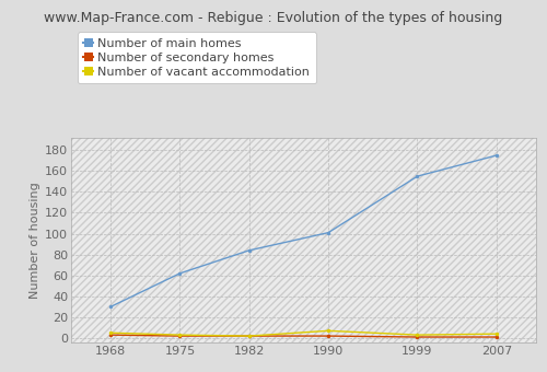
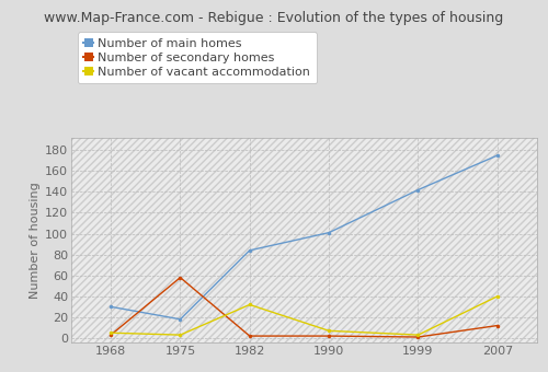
Number of main homes/1975: 62 -> 18
Number of secondary homes/1975: 2 -> 58
Number of vacant accommodation/1982: 2 -> 32
Number of main homes/1999: 155 -> 142
Number of secondary homes/2007: 1 -> 12
Number of vacant accommodation/2007: 4 -> 40
